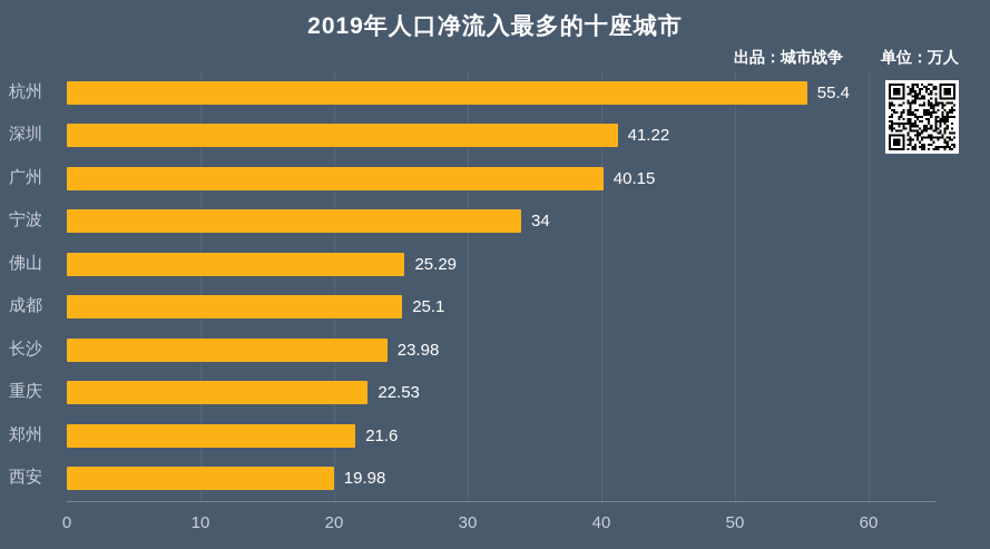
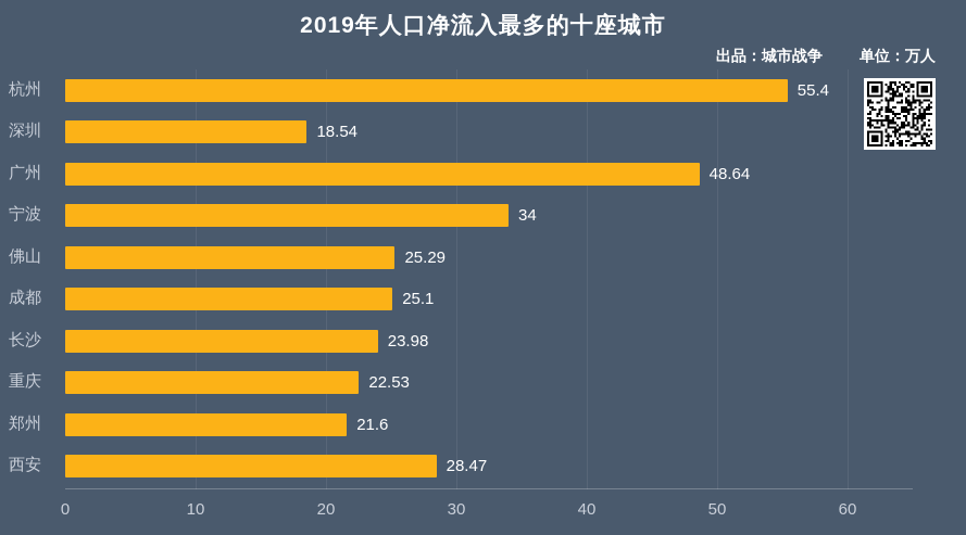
深圳: 41.22 -> 18.54
广州: 40.15 -> 48.64
西安: 19.98 -> 28.47
